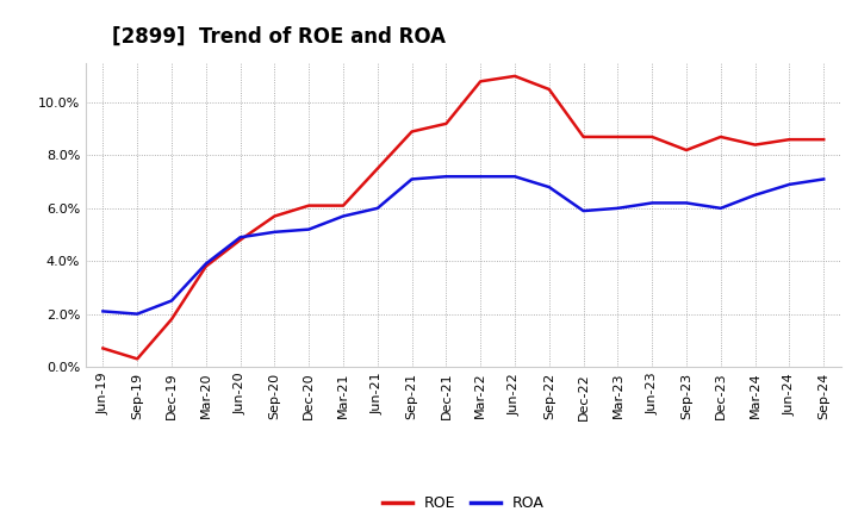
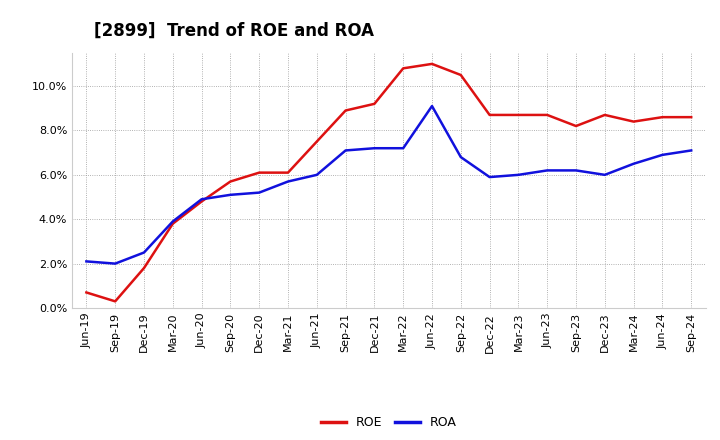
ROA/Jun-22: 7.2% -> 9.1%
